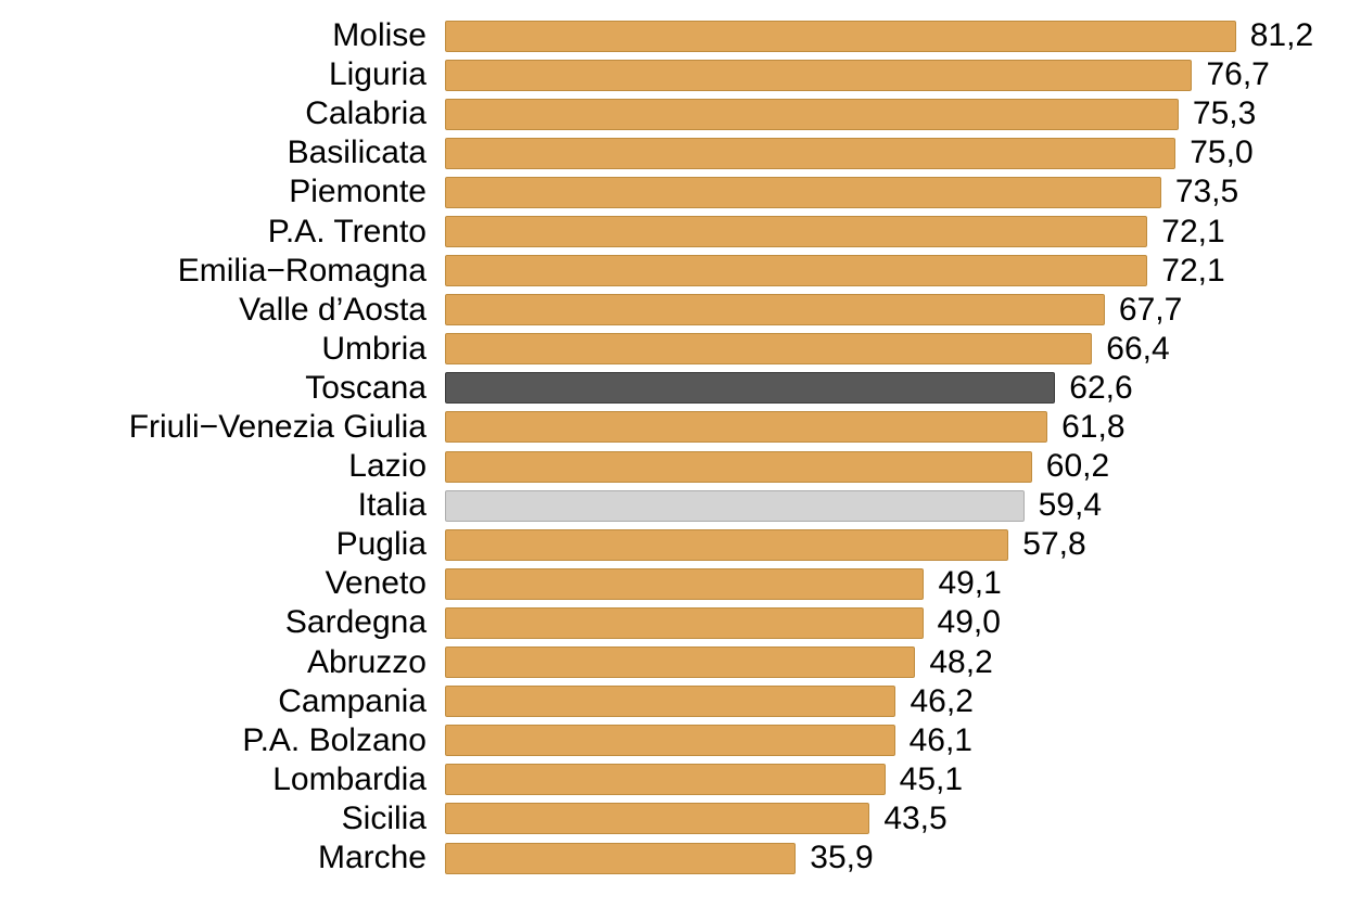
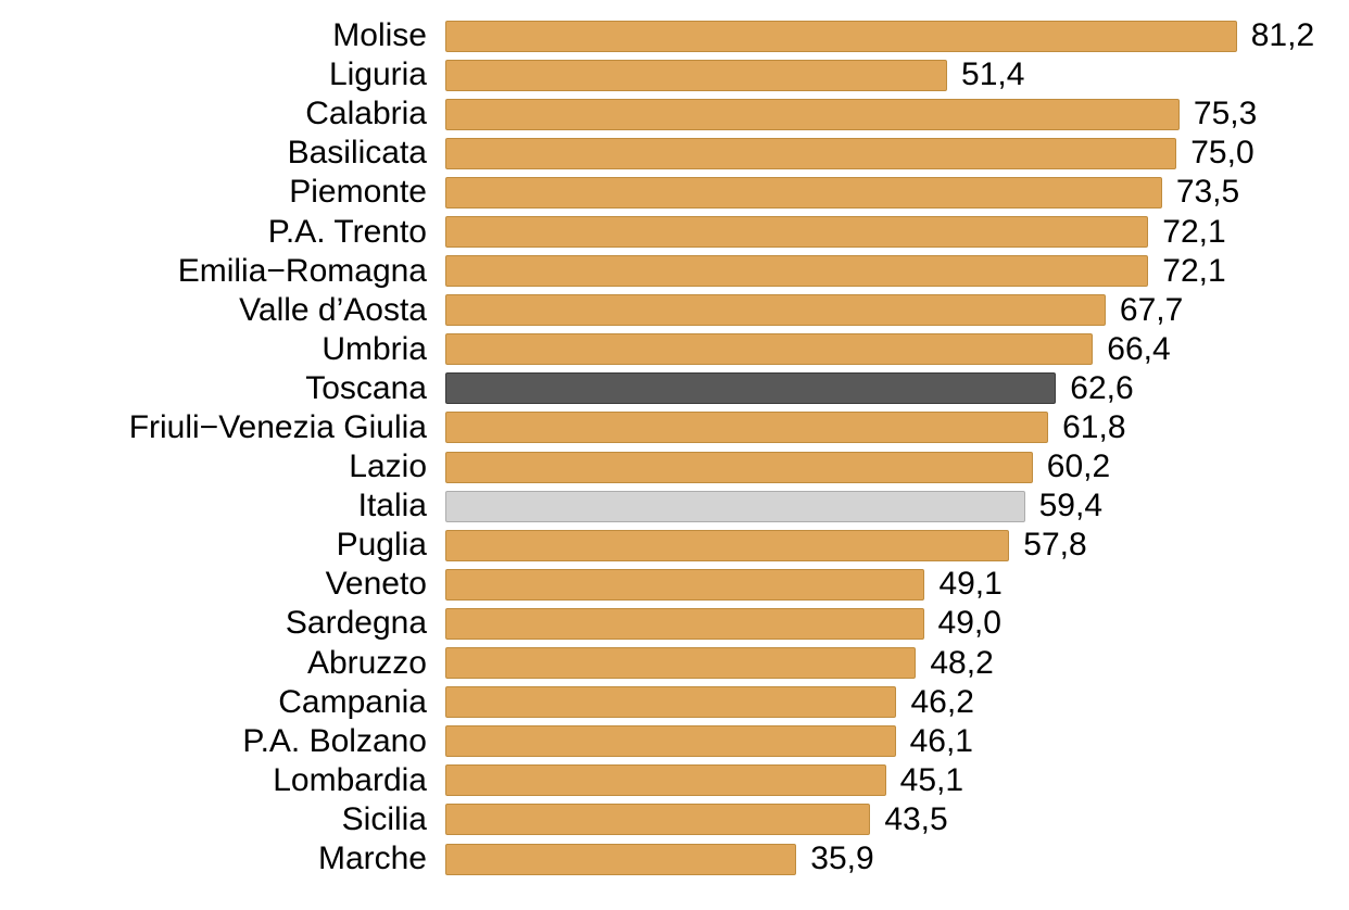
Liguria: 76,7 -> 51,4
